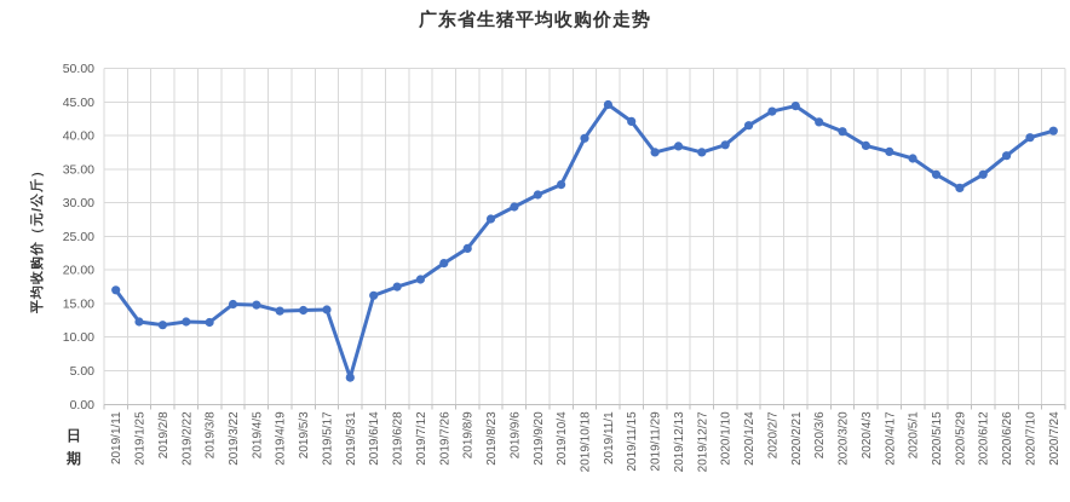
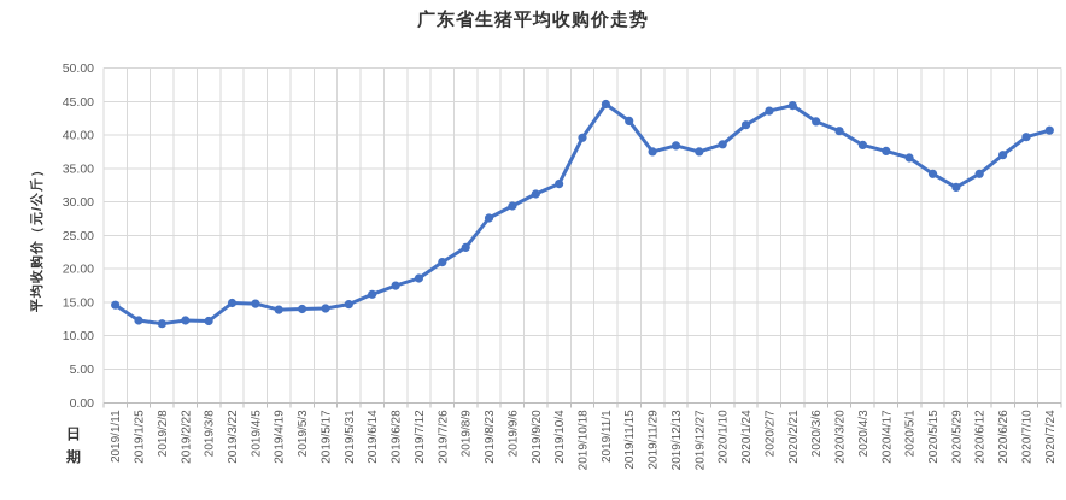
2019/1/11: 17 -> 15
2019/5/31: 4 -> 15
